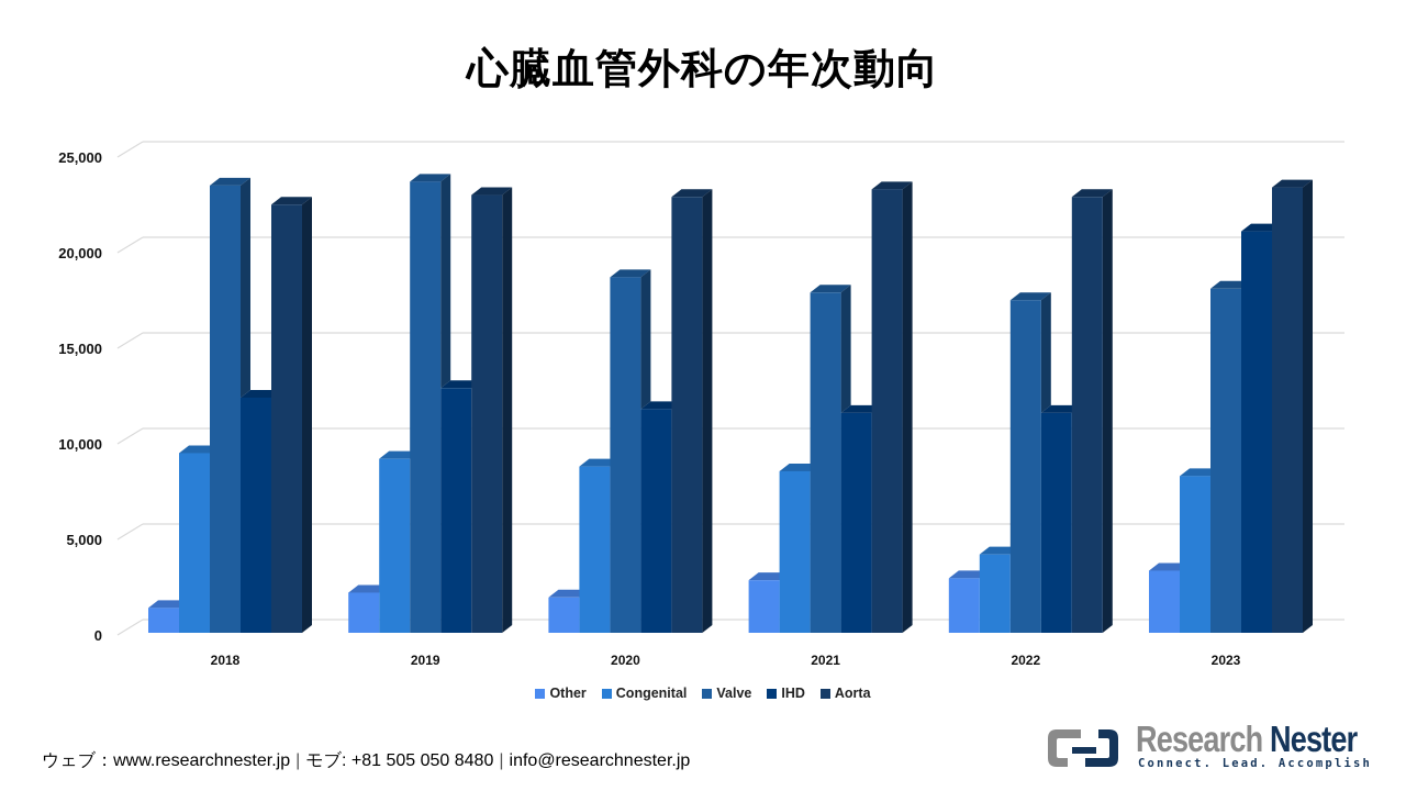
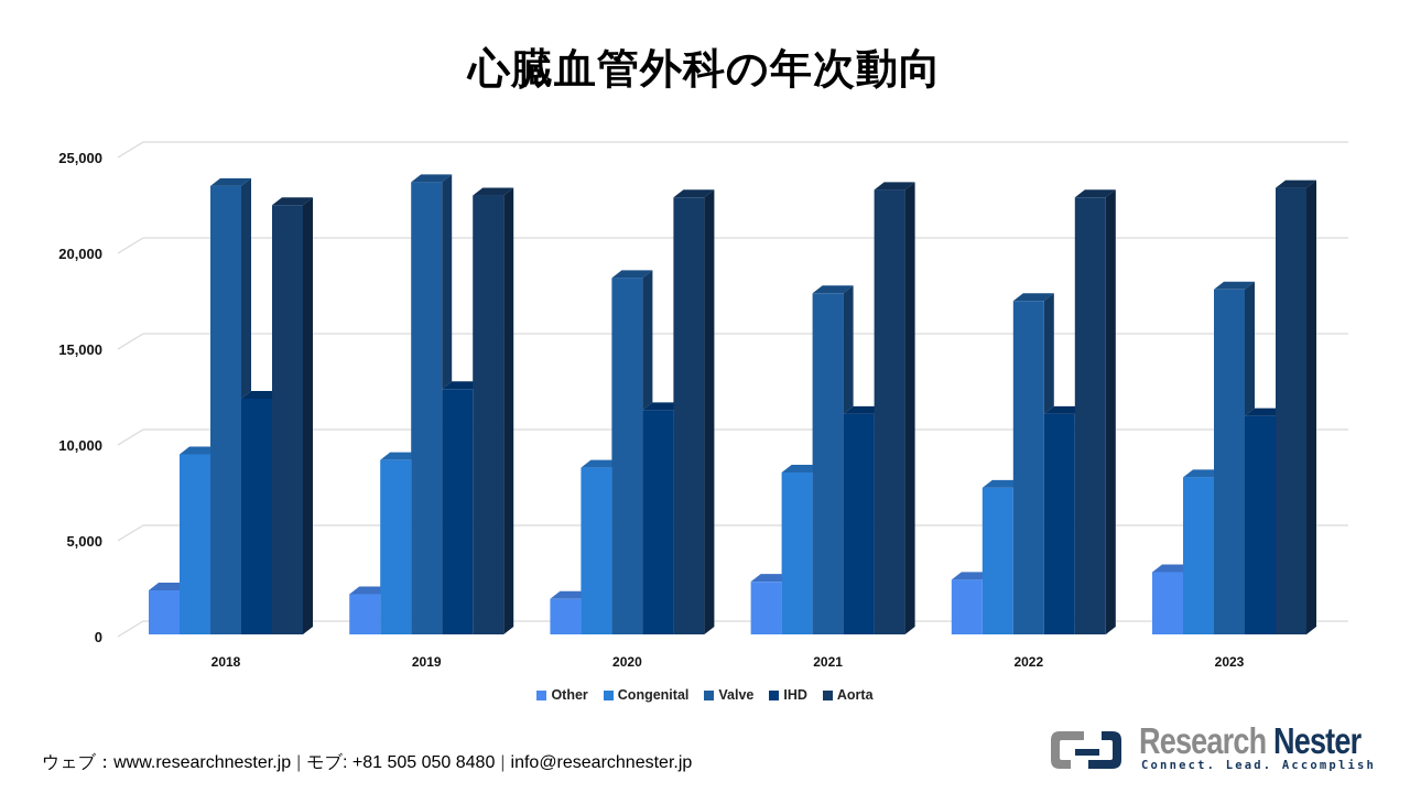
Other/2018: 1300 -> 2300
Congenital/2022: 4100 -> 7600
IHD/2023: 21000 -> 11400
